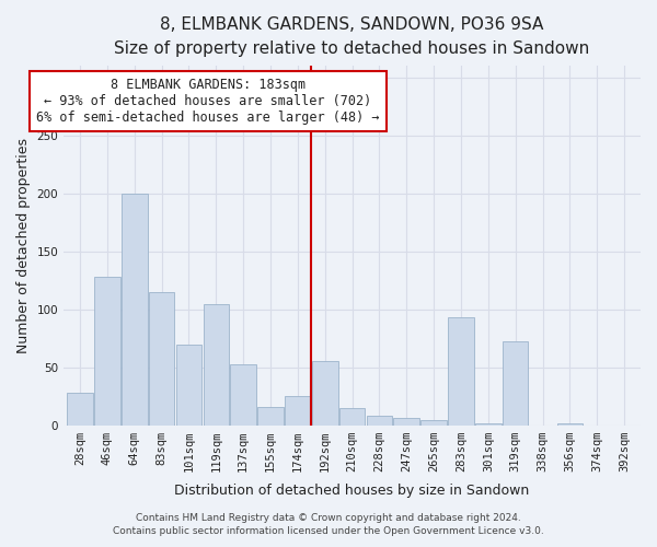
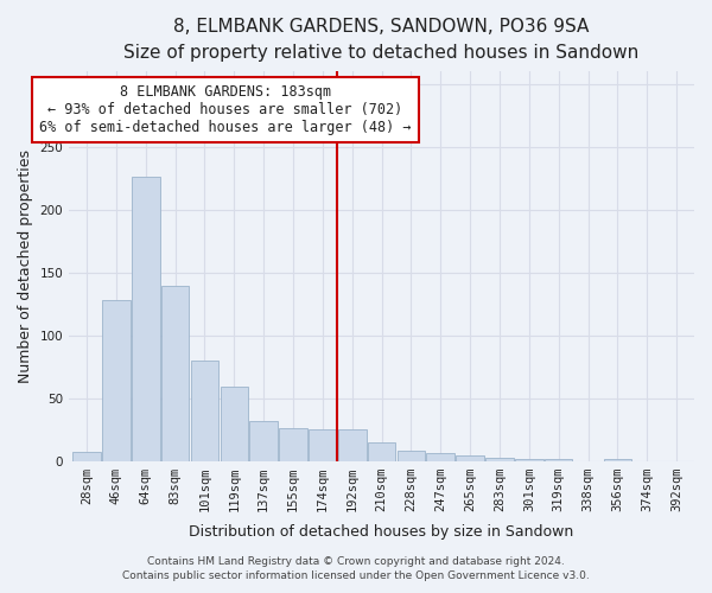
28sqm: 28 -> 7
64sqm: 200 -> 226
83sqm: 115 -> 139
101sqm: 69 -> 80
119sqm: 104 -> 59
137sqm: 52 -> 32
155sqm: 16 -> 26
192sqm: 55 -> 25
283sqm: 93 -> 2
319sqm: 72 -> 1
